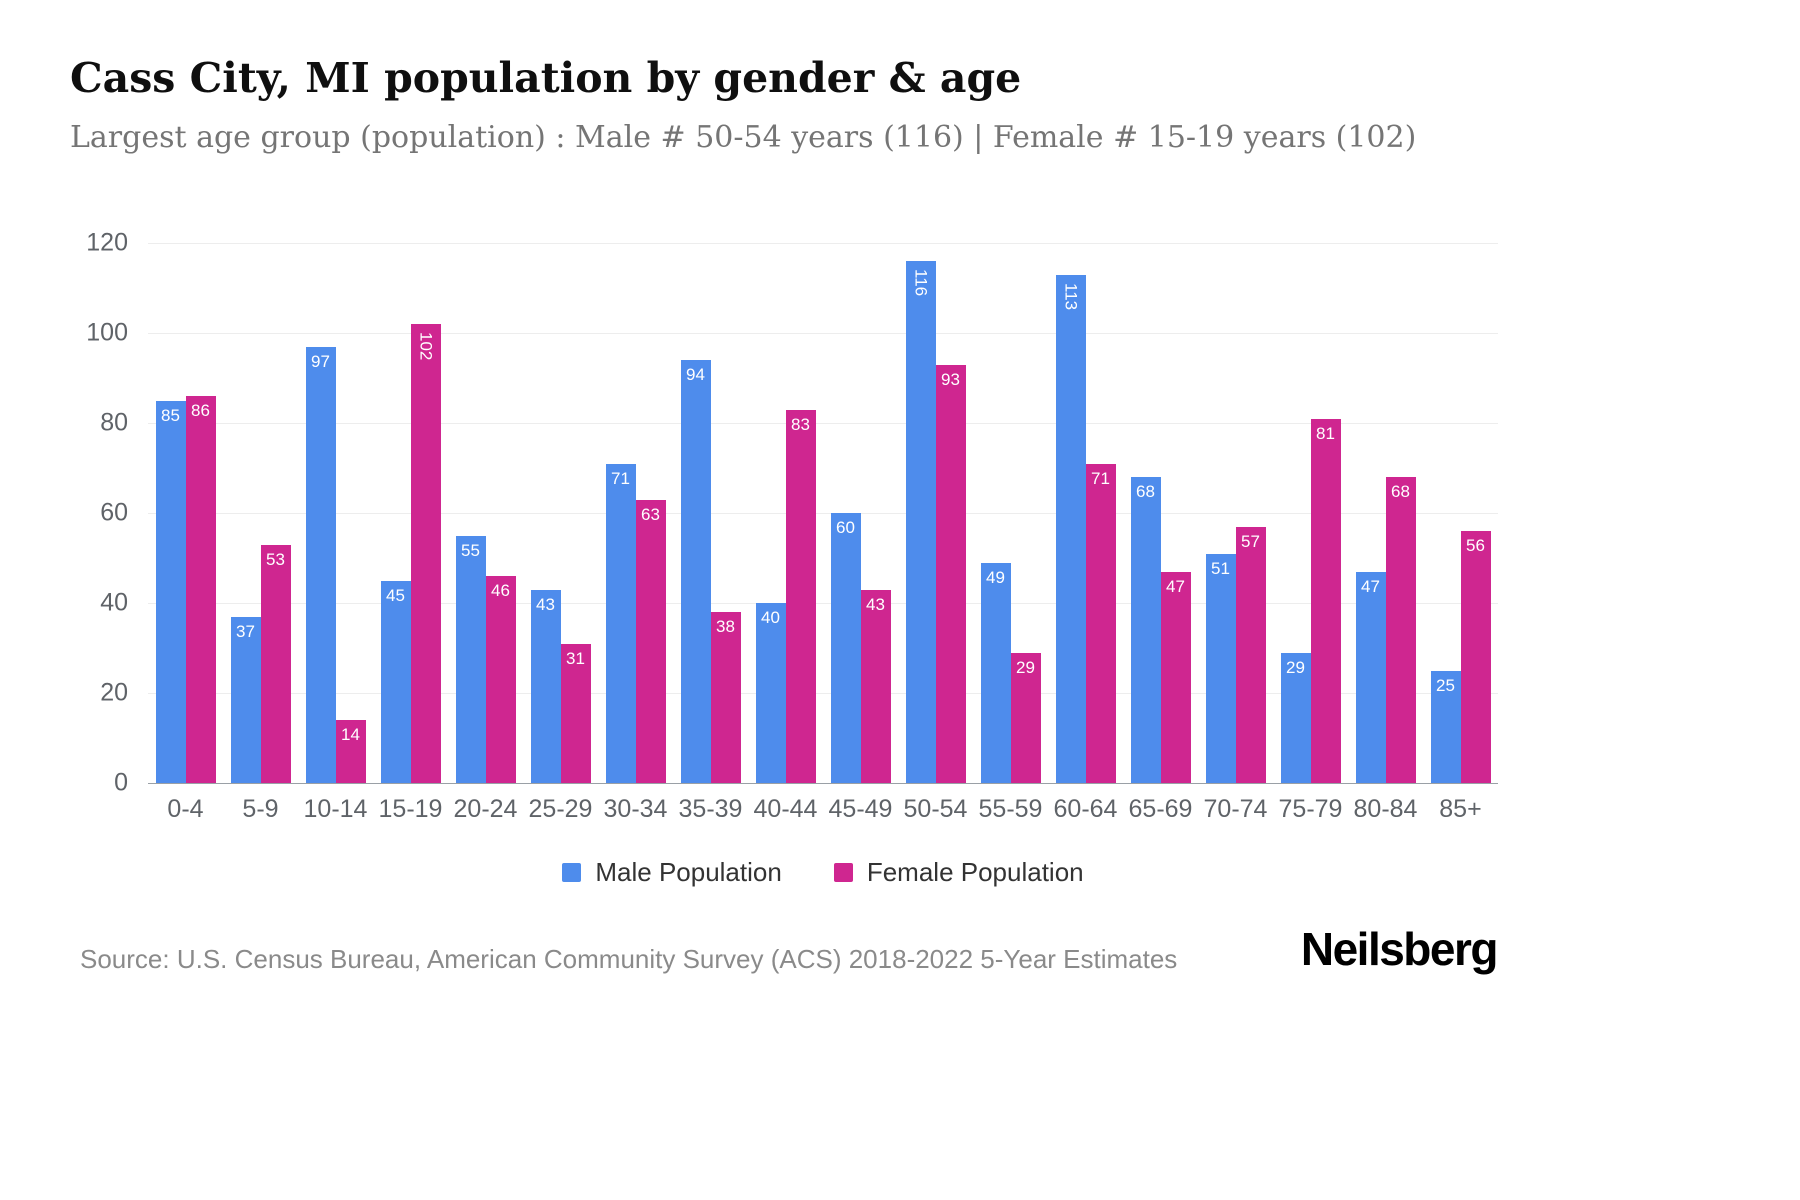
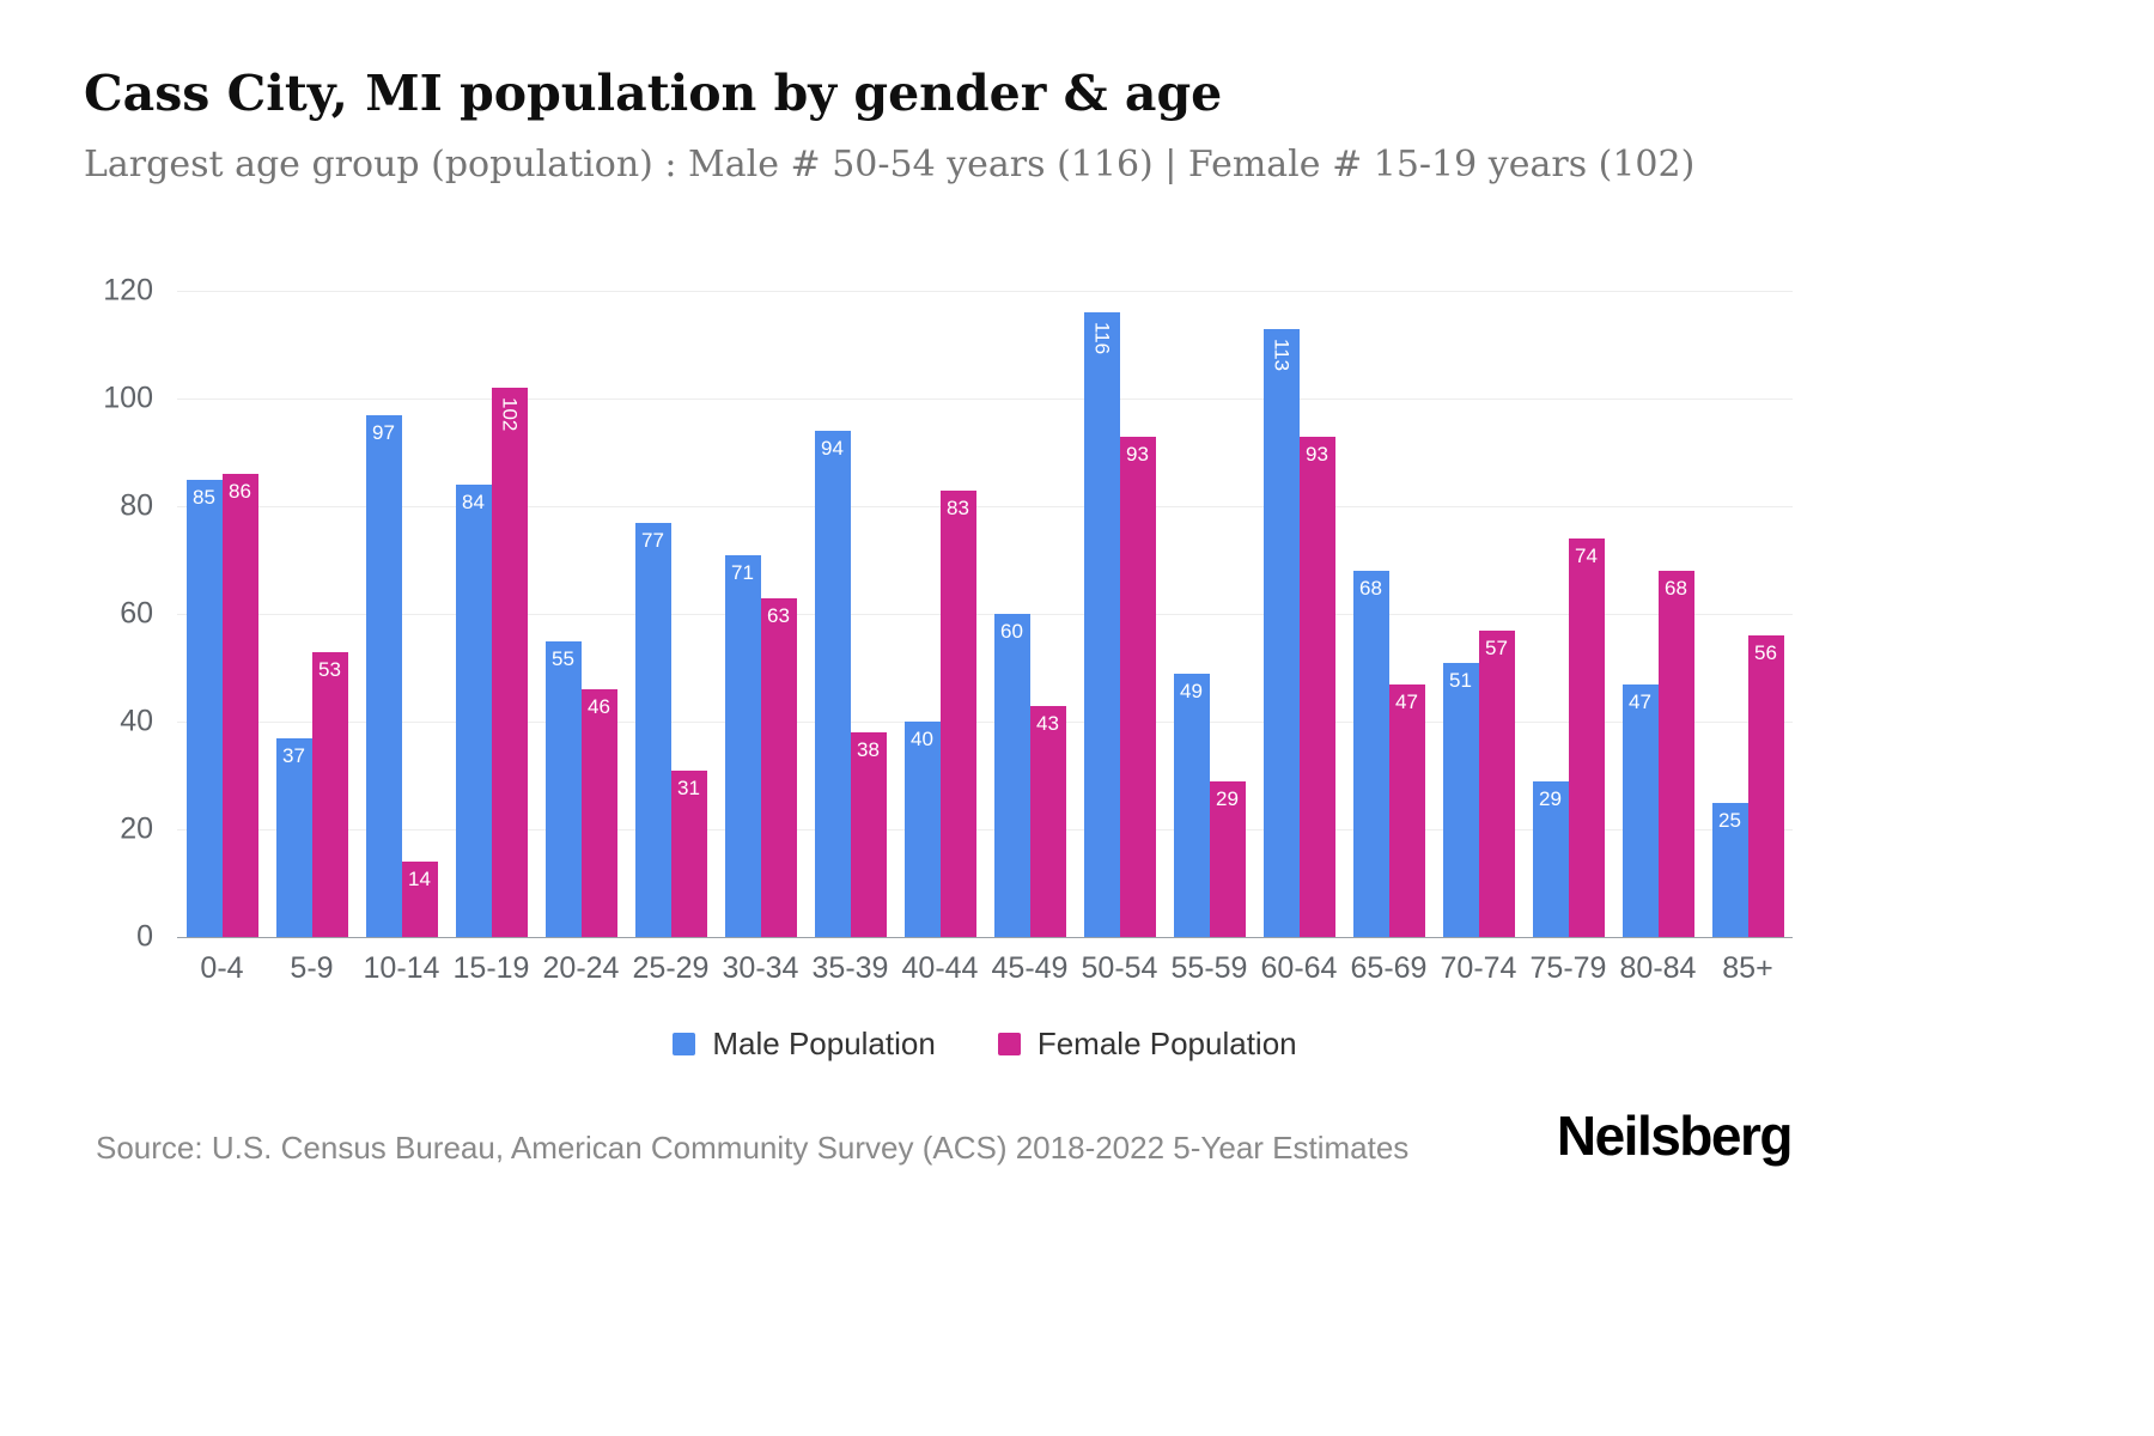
Male Population/15-19: 45 -> 84
Male Population/25-29: 43 -> 77
Female Population/60-64: 71 -> 93
Female Population/75-79: 81 -> 74
